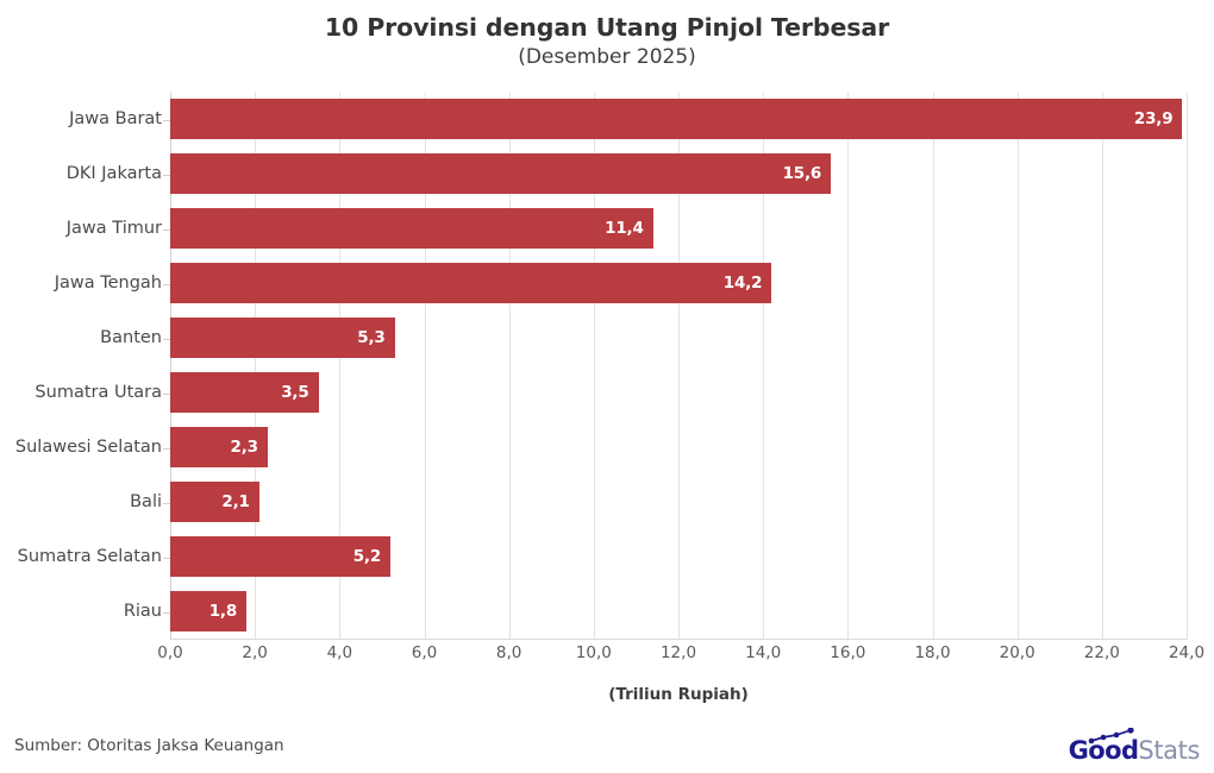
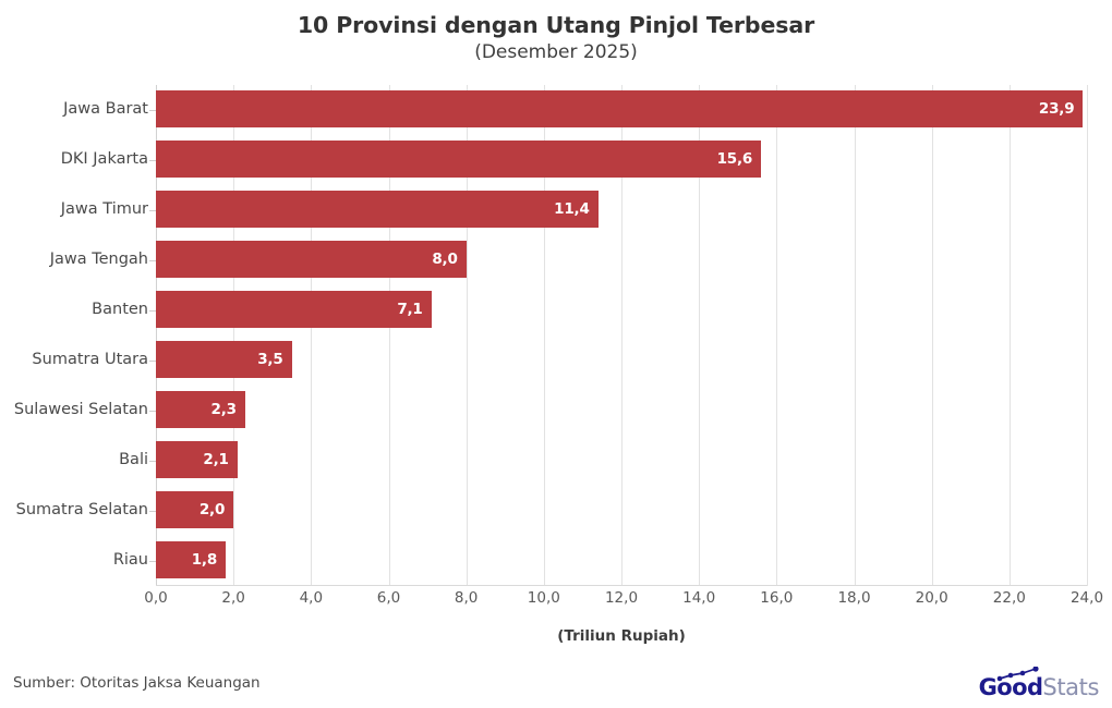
Jawa Tengah: 14,2 -> 8,0
Banten: 5,3 -> 7,1
Sumatra Selatan: 5,2 -> 2,0
